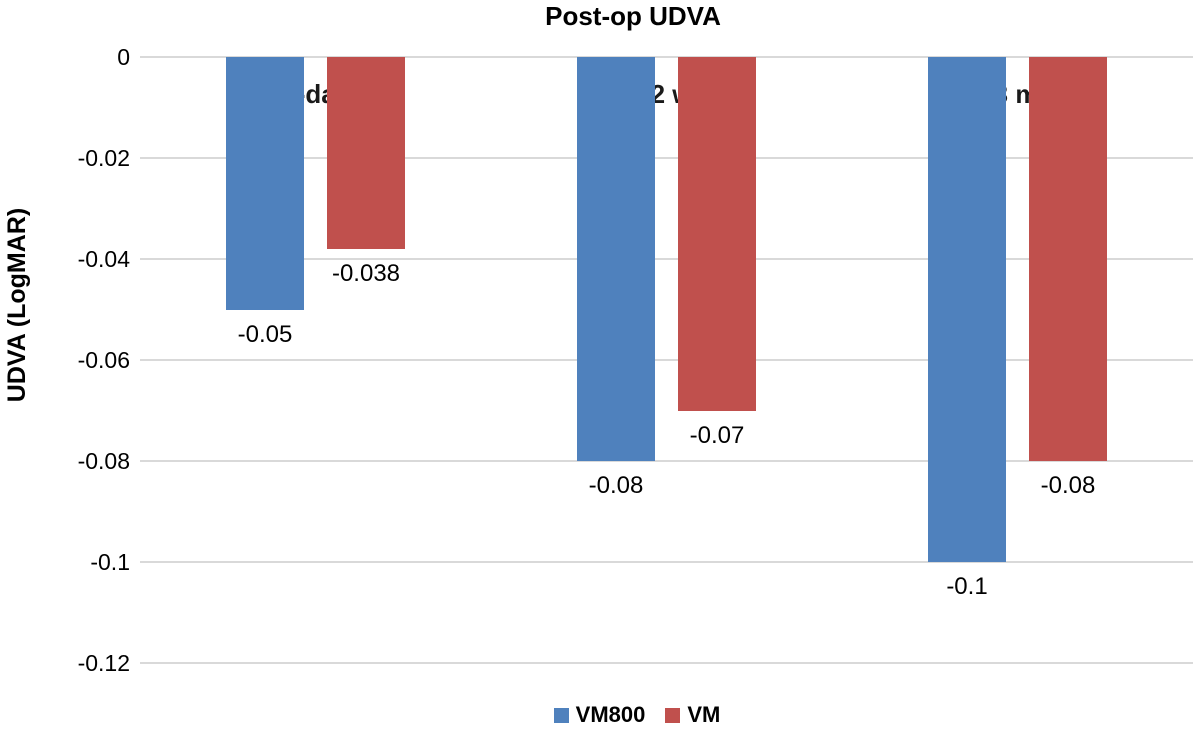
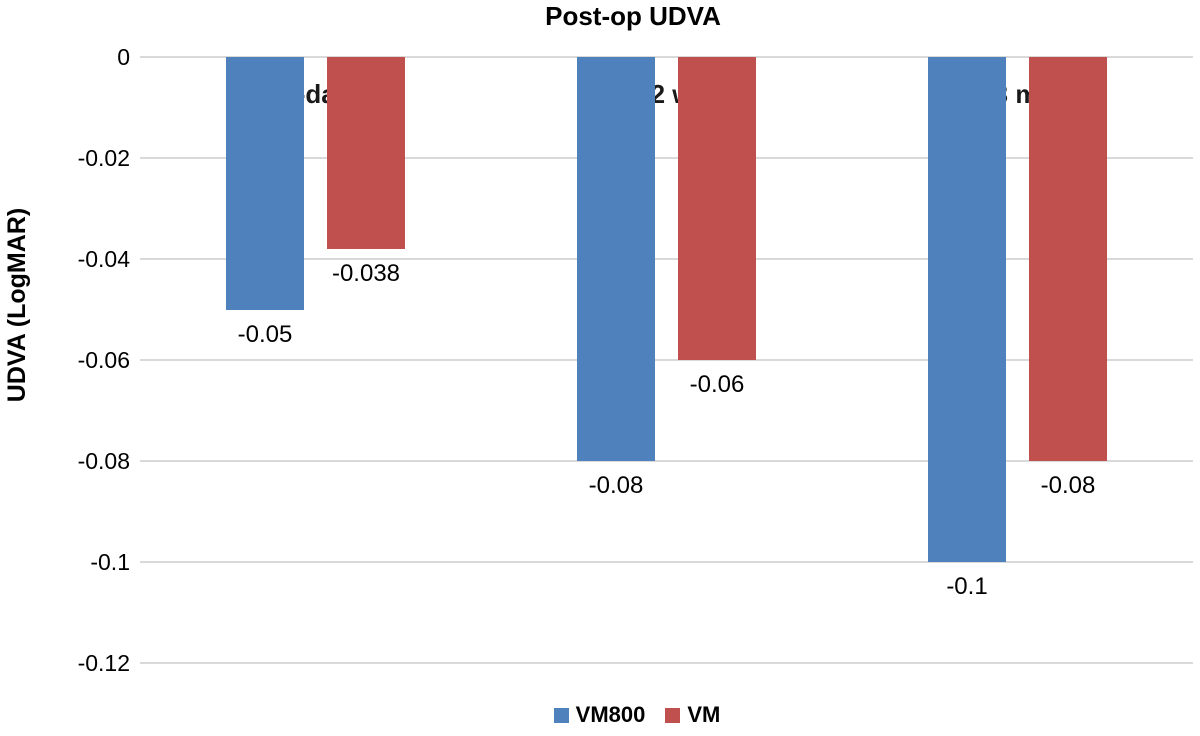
VM/PO- 2 week: -0.07 -> -0.06
